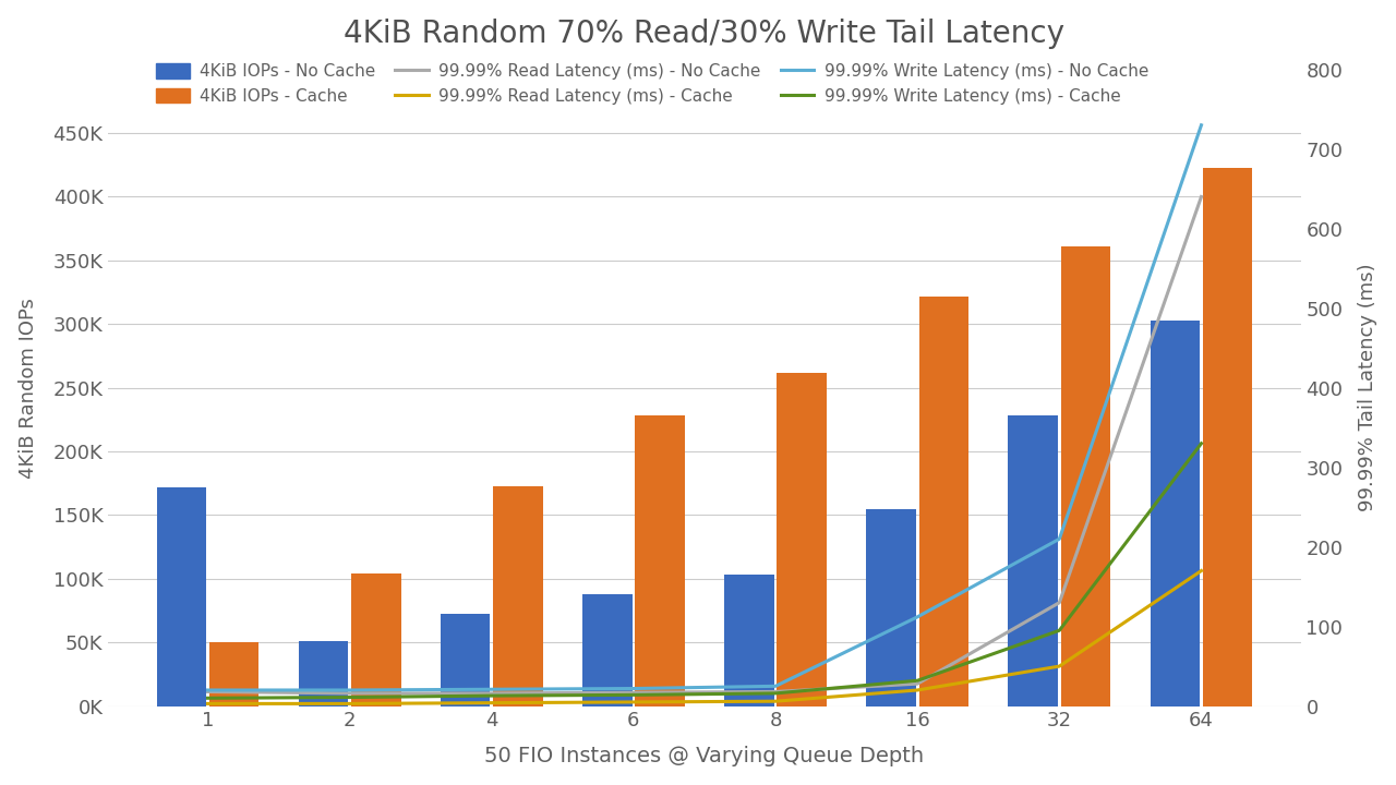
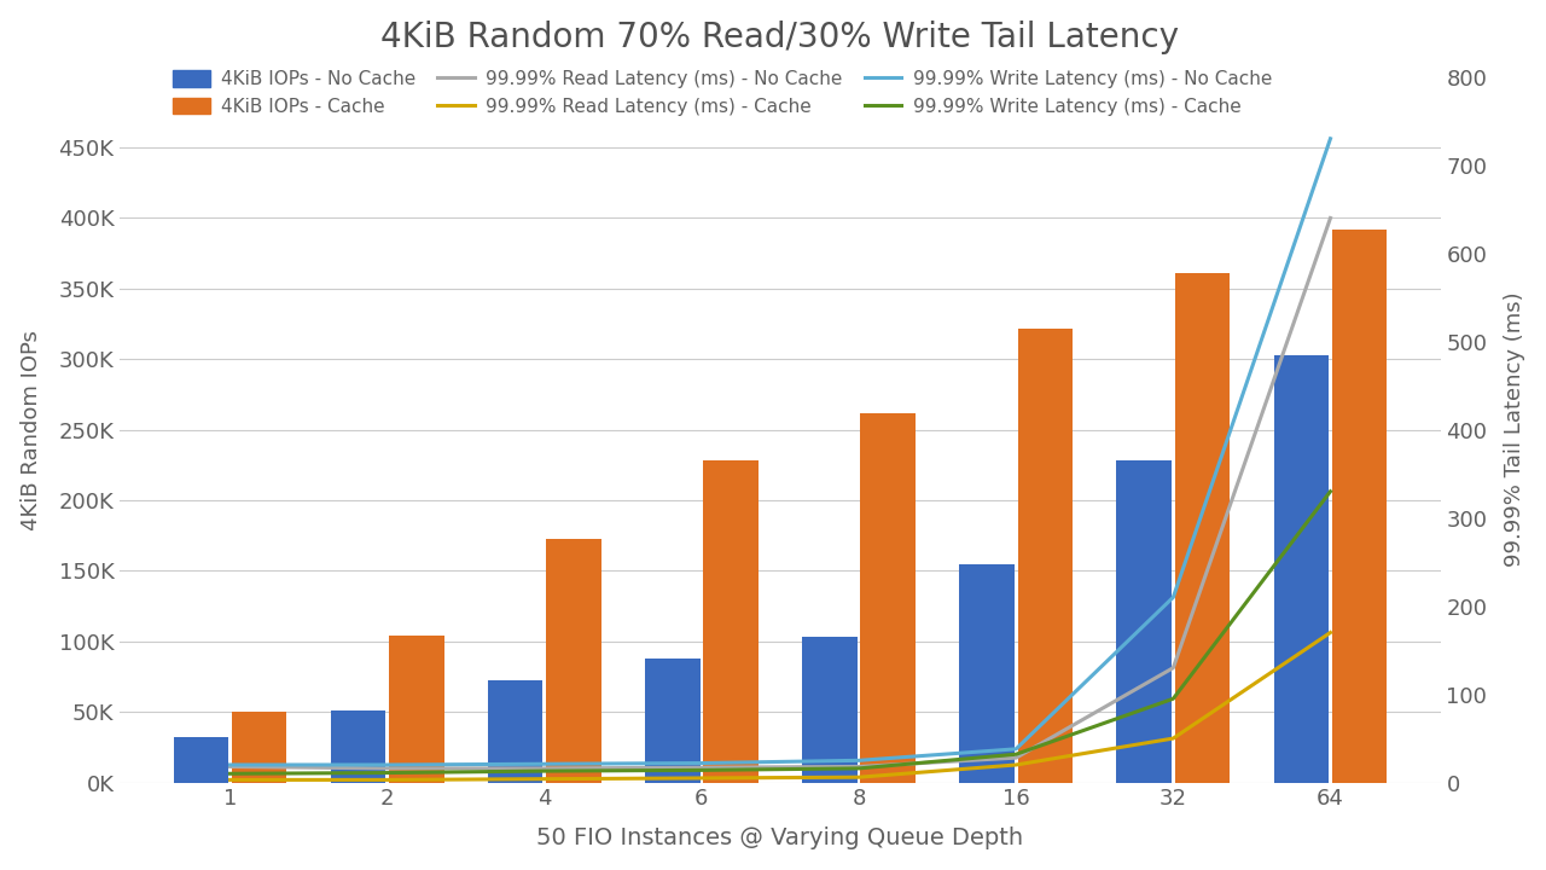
4KiB IOPs - No Cache/1: 172K -> 32K
99.99% Write Latency (ms) - No Cache/16: 112 -> 38
4KiB IOPs - Cache/64: 423K -> 392K
